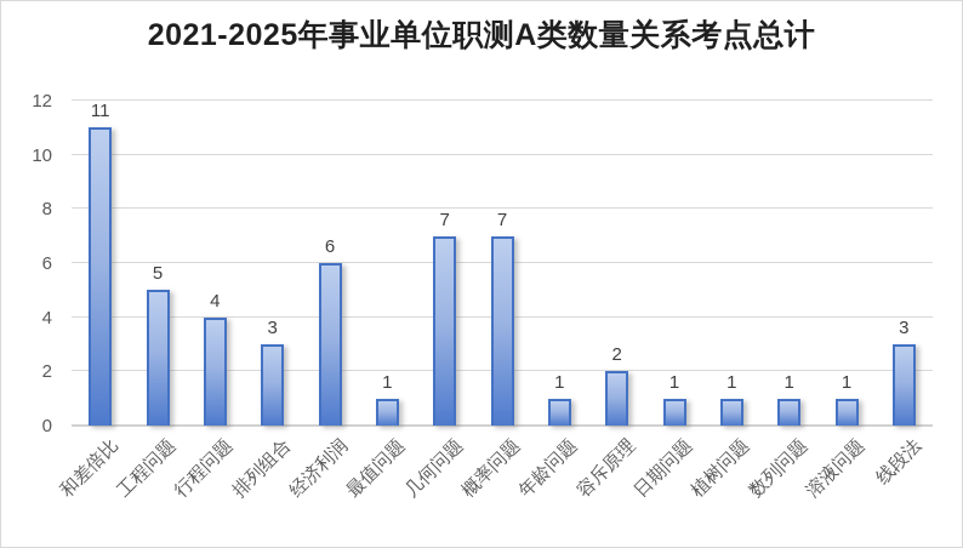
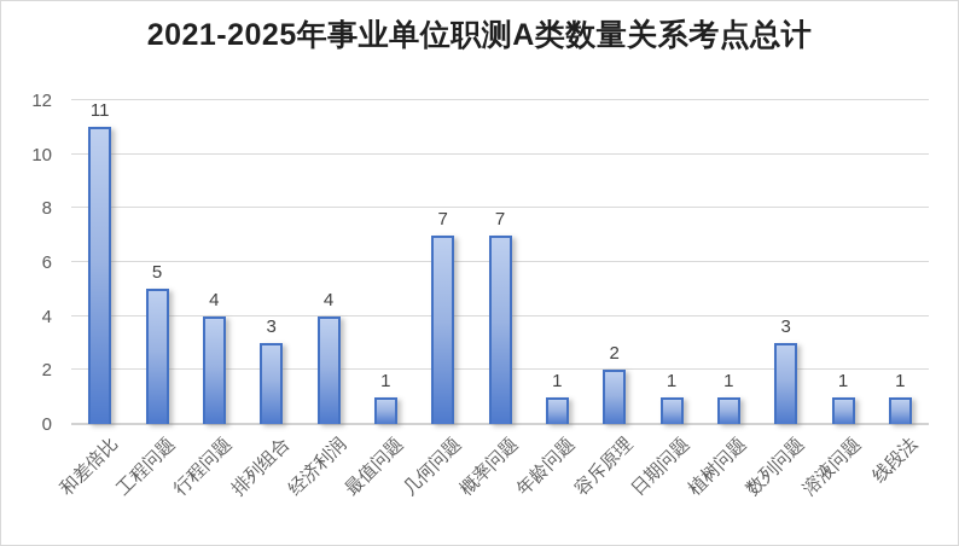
经济利润: 6 -> 4
数列问题: 1 -> 3
线段法: 3 -> 1
